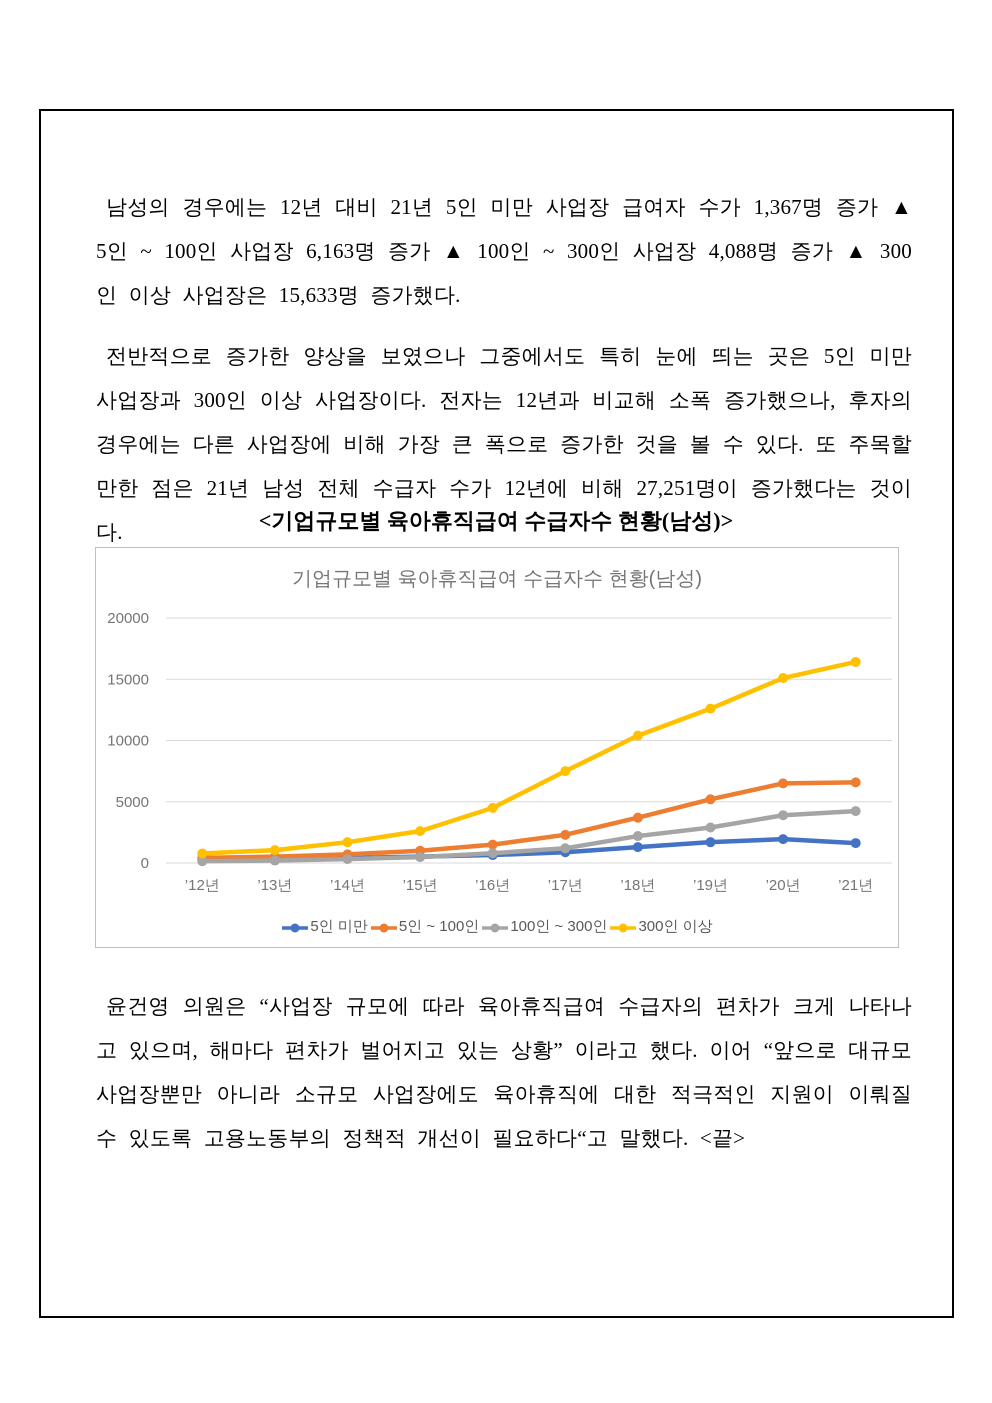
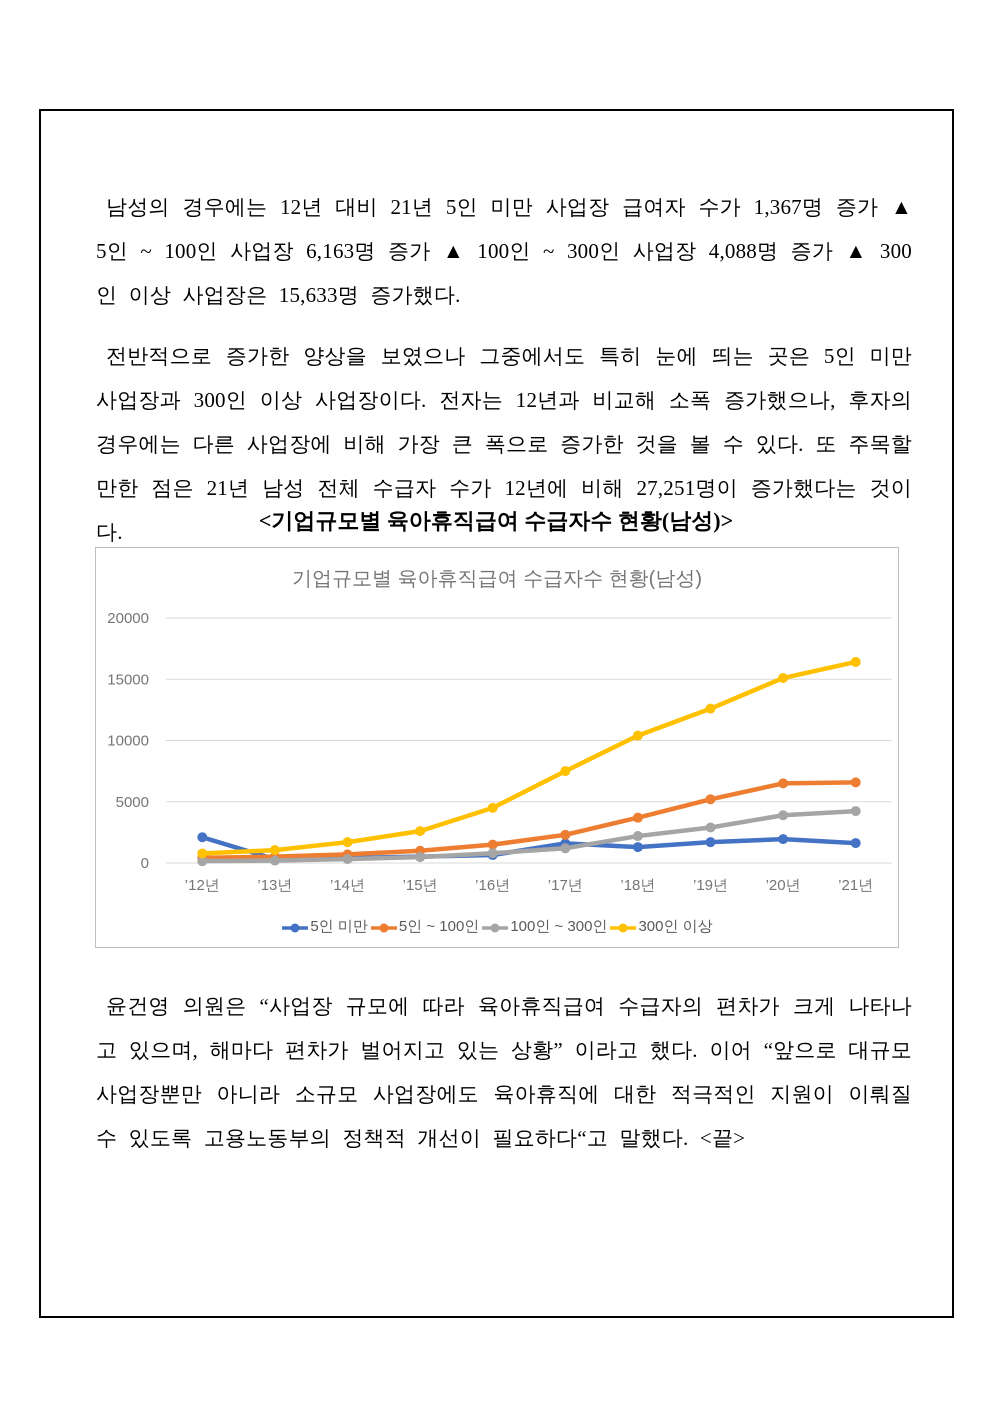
5인 미만/’12년: 300 -> 2100
5인 미만/’17년: 900 -> 1600
